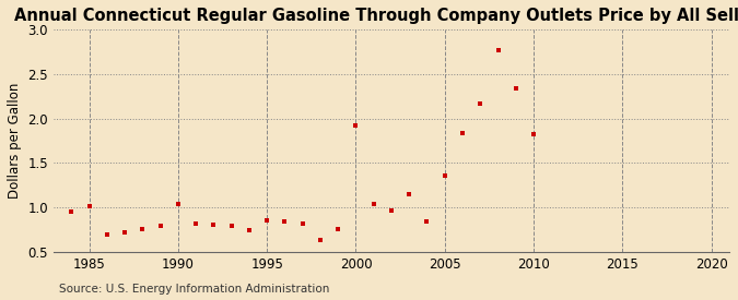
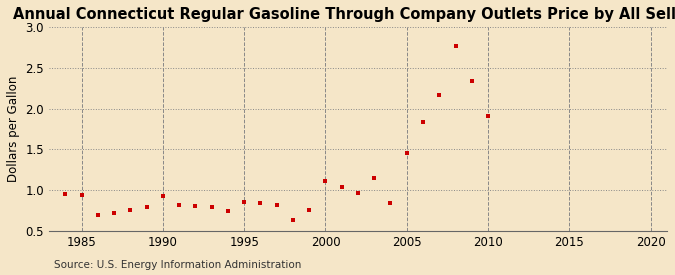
1985: 1.02 -> 0.94
1990: 1.04 -> 0.93
2000: 1.92 -> 1.11
2005: 1.36 -> 1.46
2010: 1.82 -> 1.92
